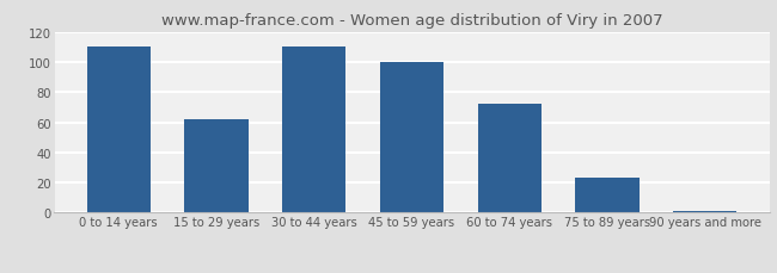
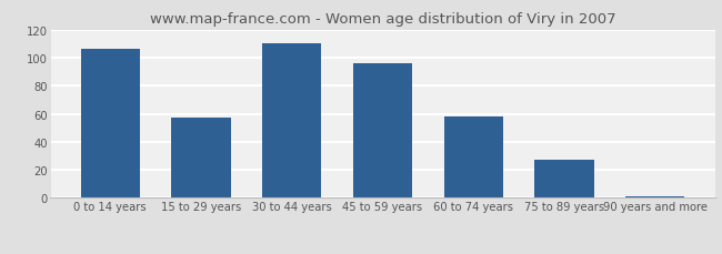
0 to 14 years: 110 -> 106
15 to 29 years: 62 -> 57
45 to 59 years: 100 -> 96
60 to 74 years: 72 -> 58
75 to 89 years: 23 -> 27
